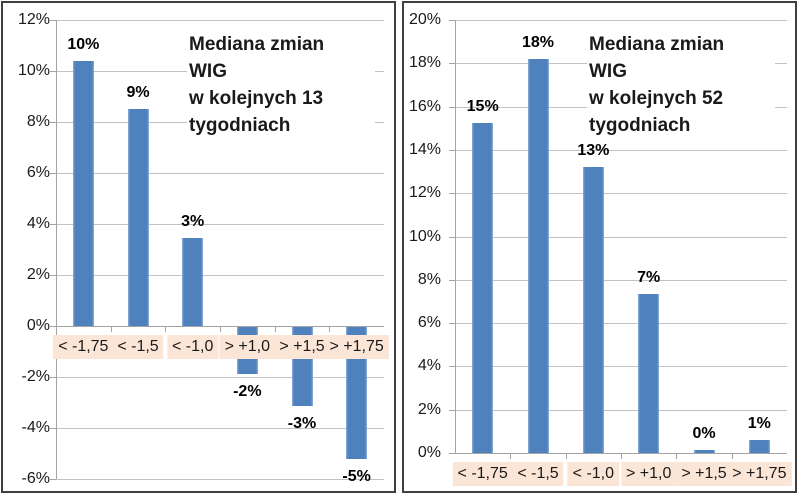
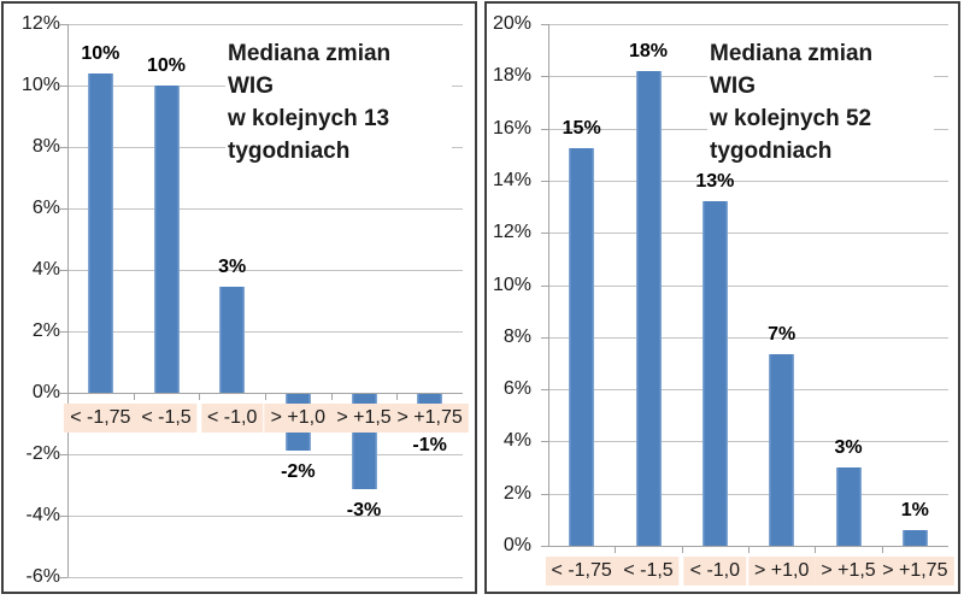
Mediana zmian WIG w kolejnych 13 tygodniach/< -1,5: 9% -> 10%
Mediana zmian WIG w kolejnych 13 tygodniach/> +1,75: -5% -> -1%
Mediana zmian WIG w kolejnych 52 tygodniach/> +1,5: 0% -> 3%
